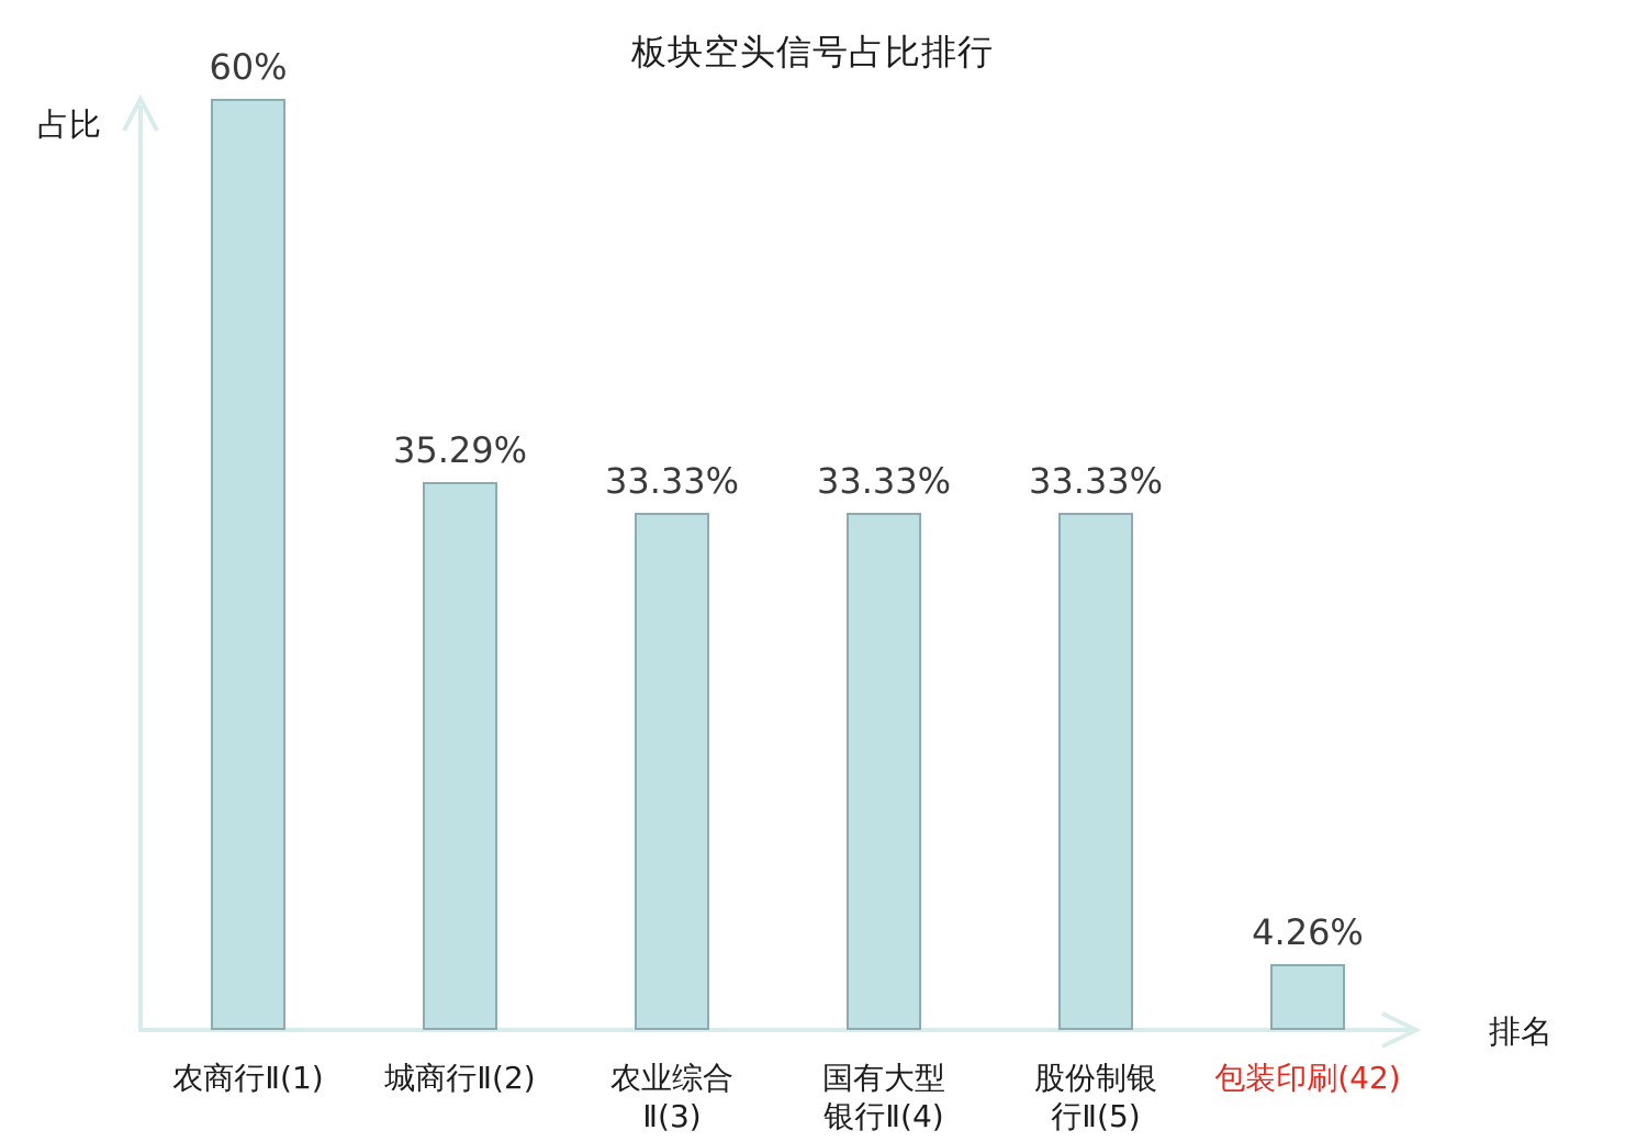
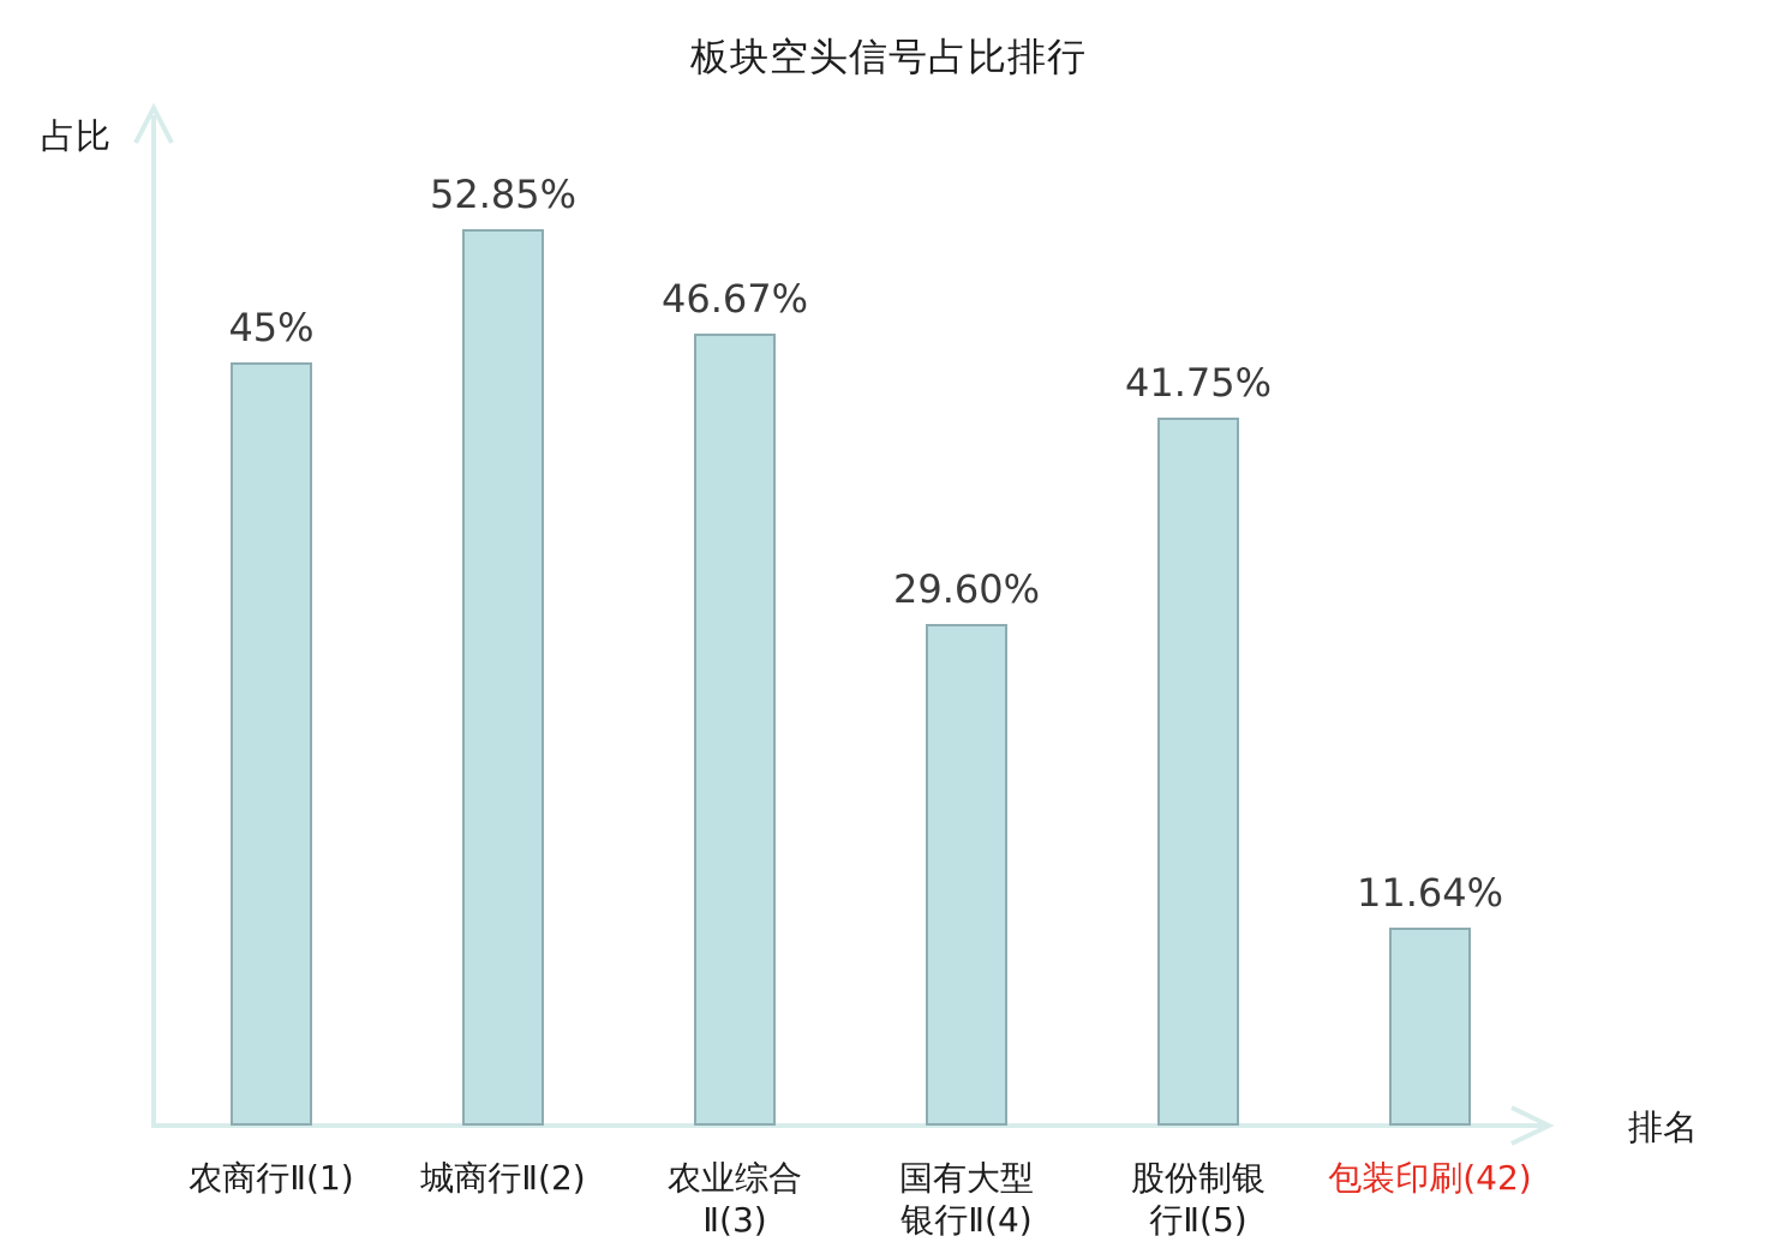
农商行Ⅱ(1): 60% -> 45%
城商行Ⅱ(2): 35.29% -> 52.85%
农业综合 Ⅱ(3): 33.33% -> 46.67%
国有大型 银行Ⅱ(4): 33.33% -> 29.60%
股份制银 行Ⅱ(5): 33.33% -> 41.75%
包装印刷(42): 4.26% -> 11.64%
